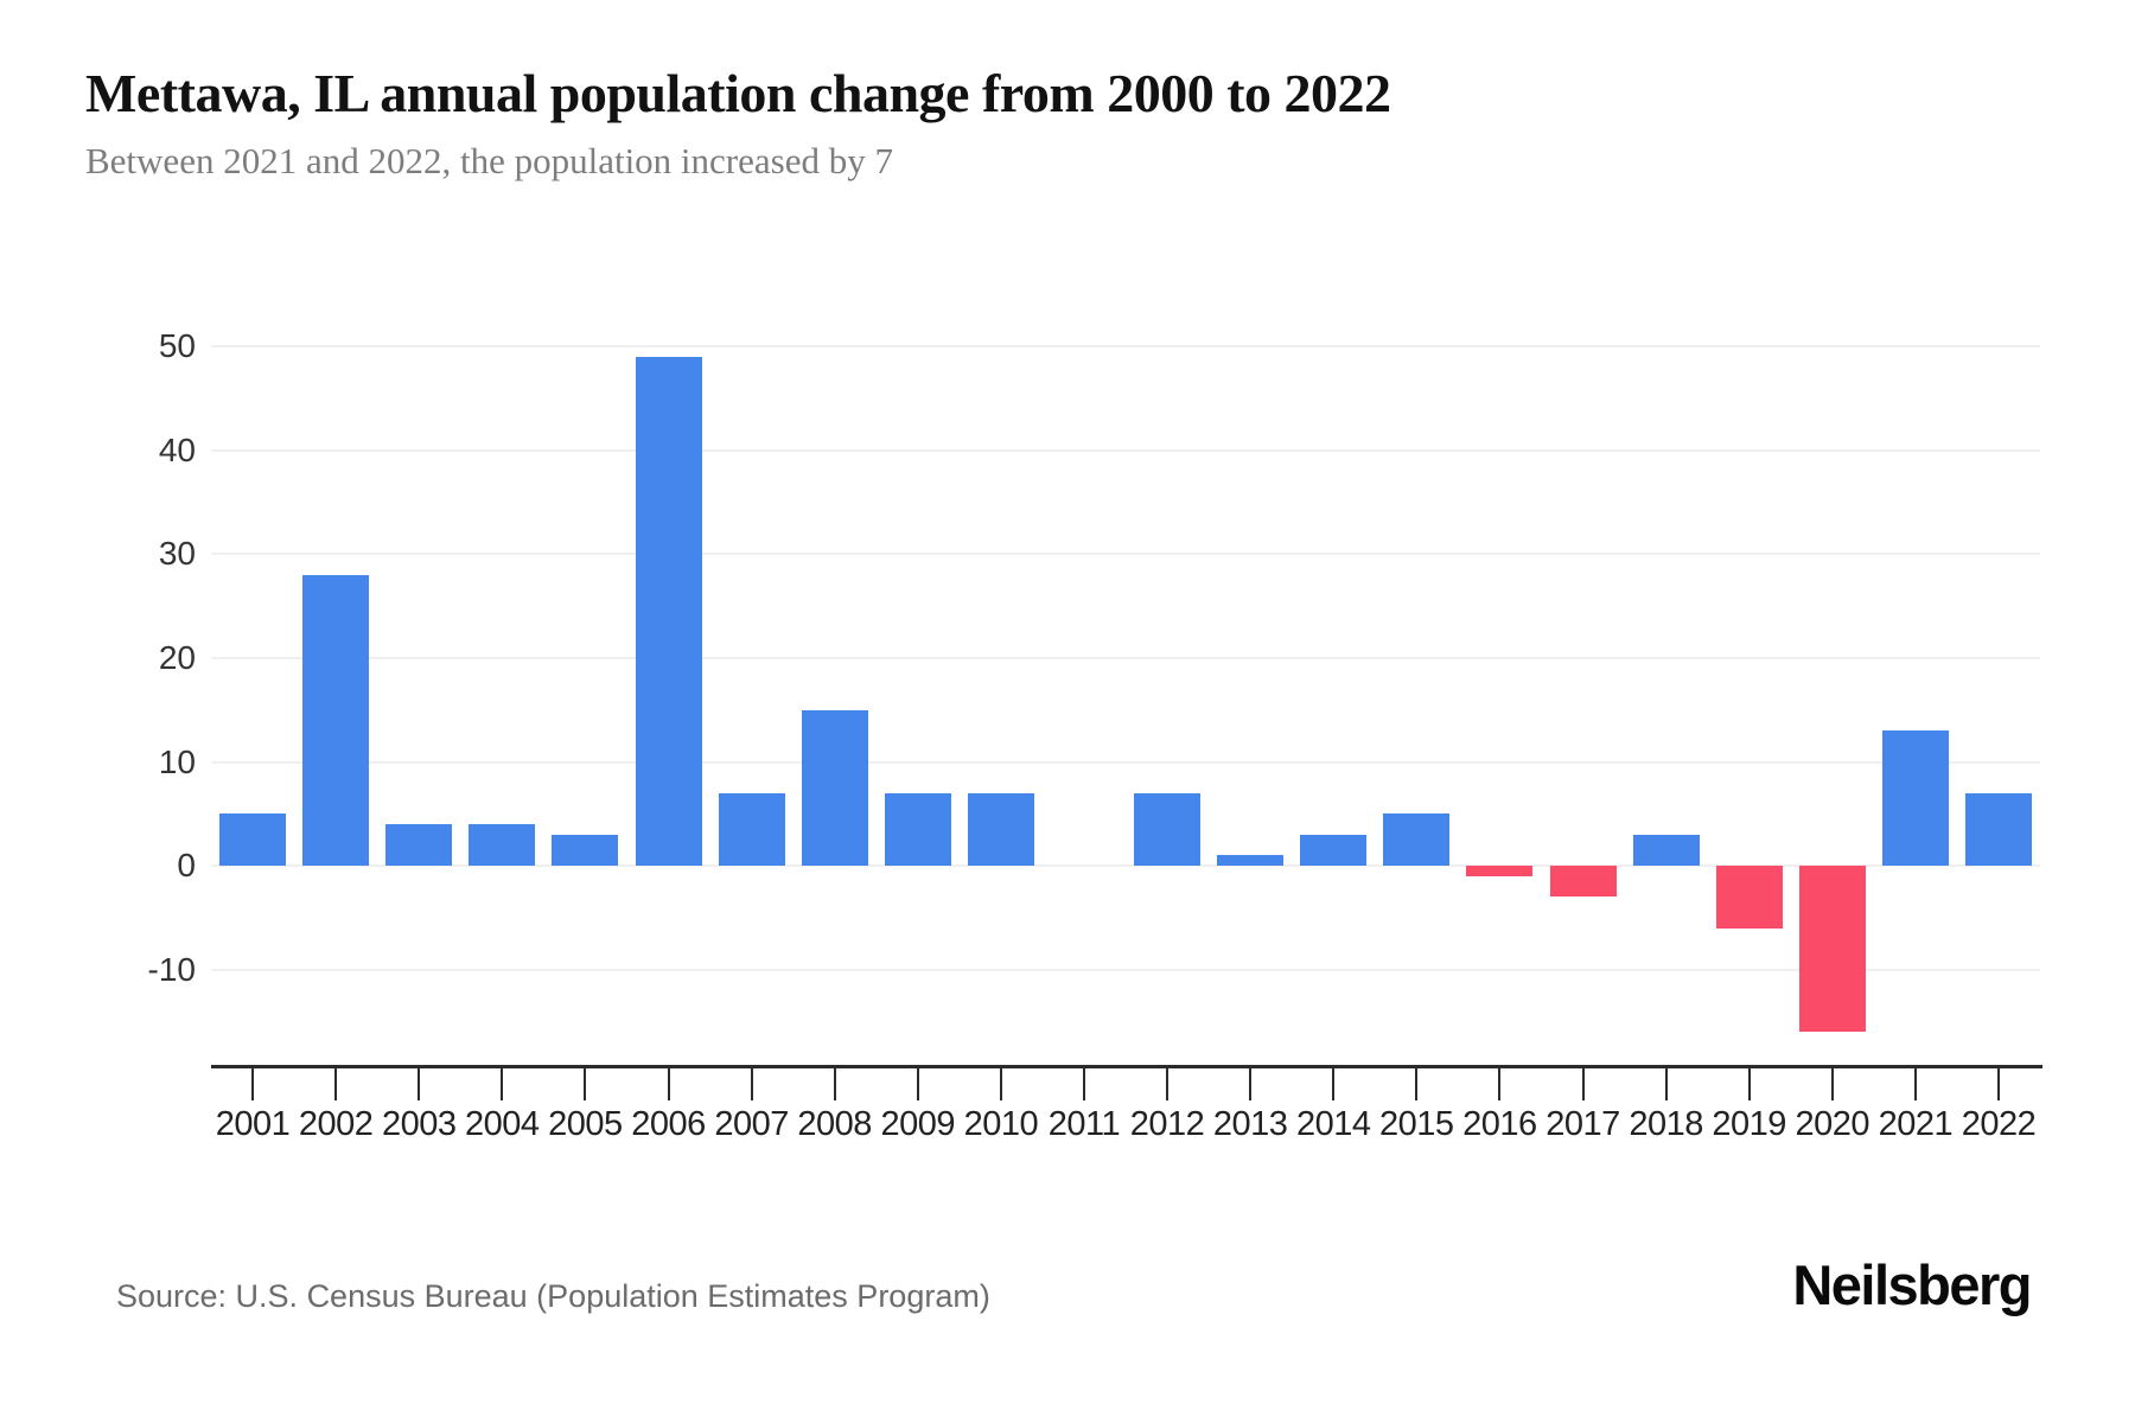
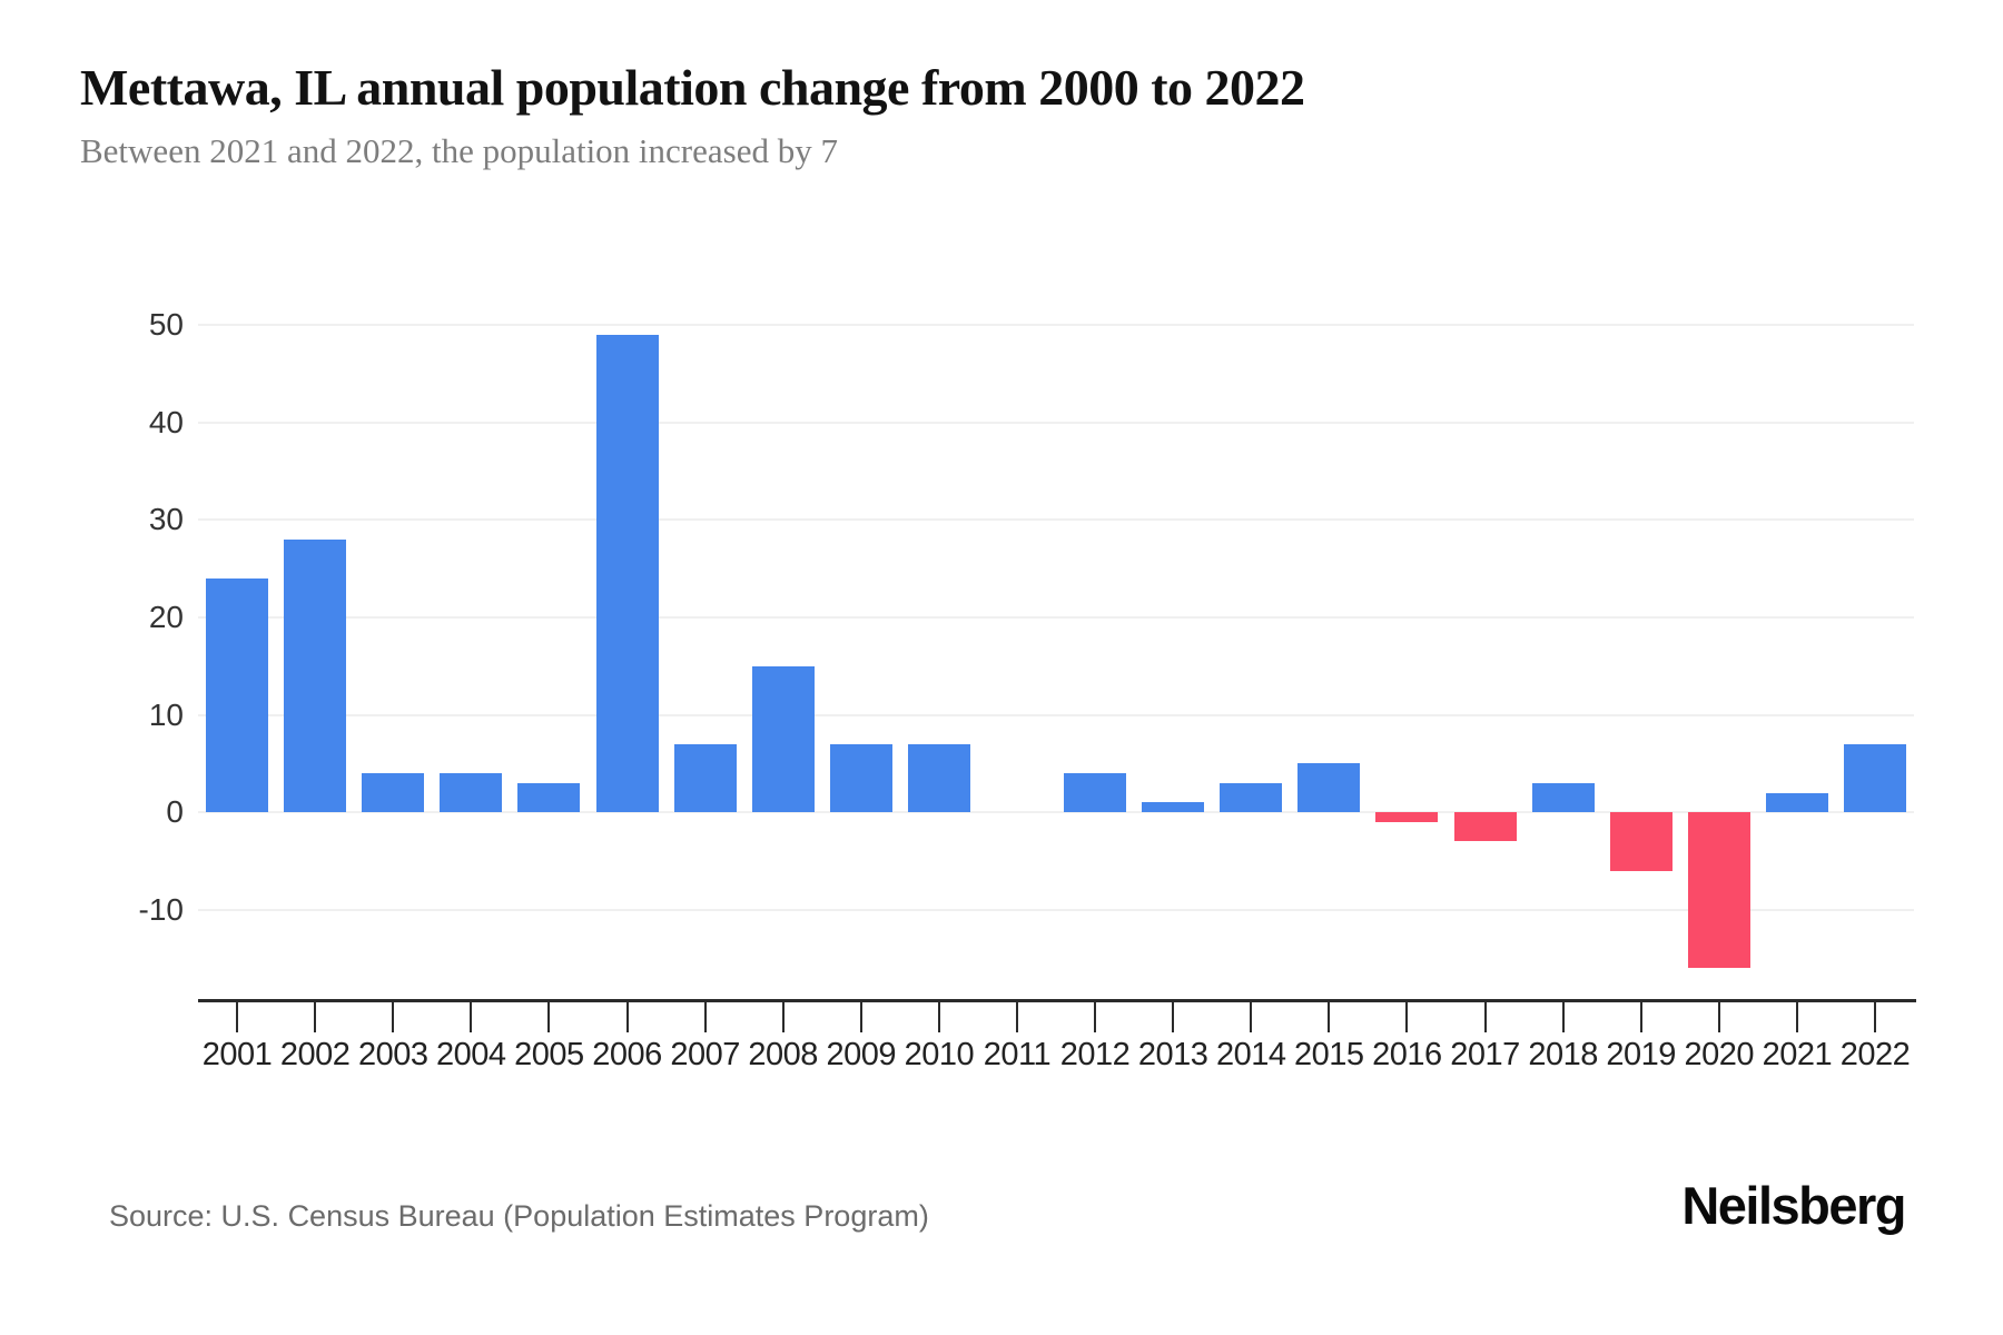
2001: 5 -> 24
2012: 7 -> 4
2021: 13 -> 2
